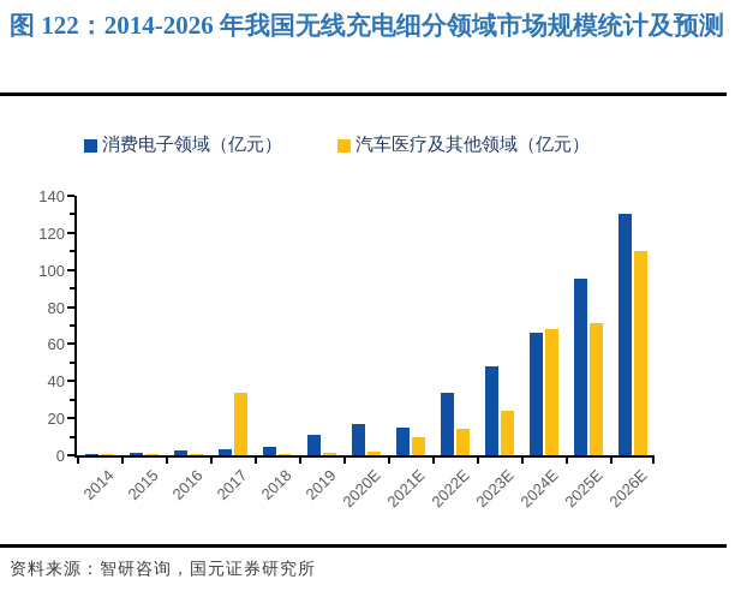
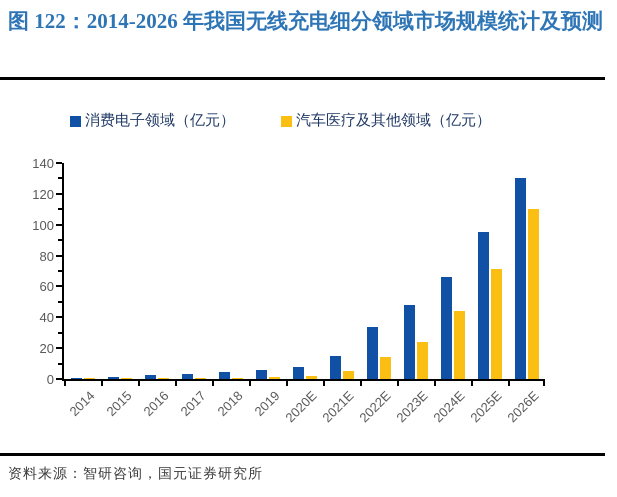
汽车医疗及其他领域（亿元）/2017: 34 -> 1
消费电子领域（亿元）/2019: 11 -> 6
消费电子领域（亿元）/2020E: 17 -> 8
汽车医疗及其他领域（亿元）/2021E: 10 -> 5
汽车医疗及其他领域（亿元）/2024E: 68 -> 44
